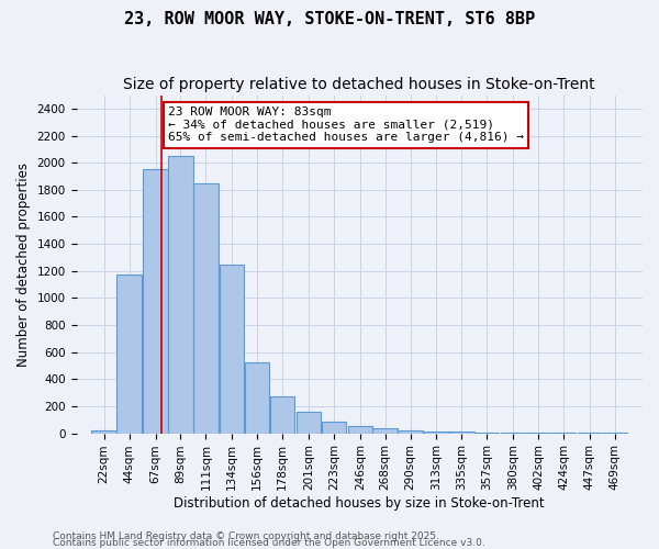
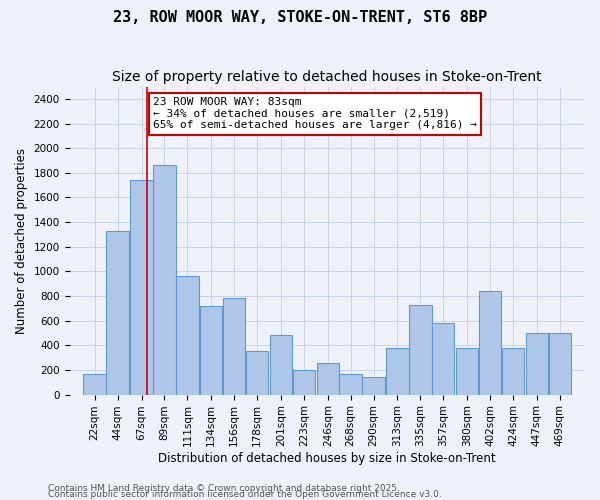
22sqm: 20 -> 170
44sqm: 1180 -> 1330
67sqm: 1950 -> 1740
89sqm: 2050 -> 1860
111sqm: 1850 -> 960
134sqm: 1250 -> 720
156sqm: 520 -> 780
178sqm: 270 -> 350
201sqm: 160 -> 480
223sqm: 90 -> 200
246sqm: 50 -> 260
268sqm: 40 -> 170
290sqm: 20 -> 140
313sqm: 20 -> 380
335sqm: 10 -> 730
357sqm: 0 -> 580
380sqm: 0 -> 380
402sqm: 0 -> 840
424sqm: 0 -> 380
447sqm: 0 -> 500
469sqm: 0 -> 500
